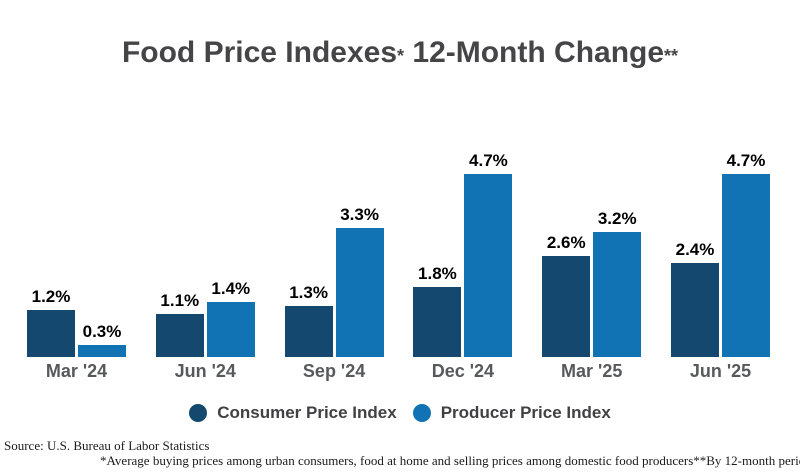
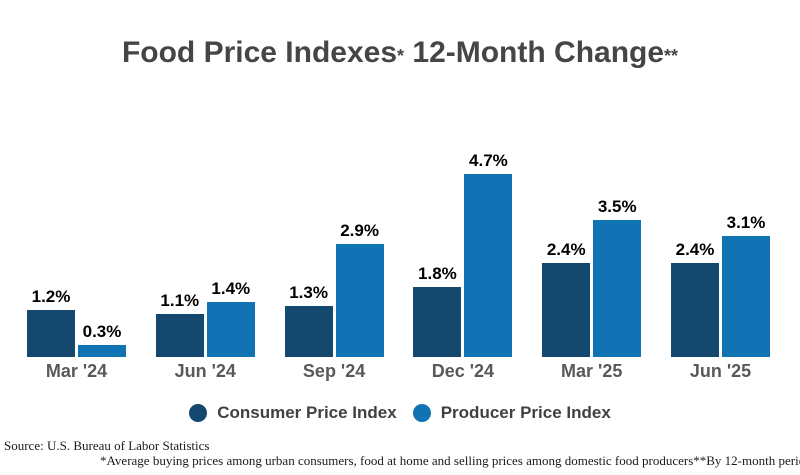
Producer Price Index/Sep '24: 3.3% -> 2.9%
Consumer Price Index/Mar '25: 2.6% -> 2.4%
Producer Price Index/Mar '25: 3.2% -> 3.5%
Producer Price Index/Jun '25: 4.7% -> 3.1%
